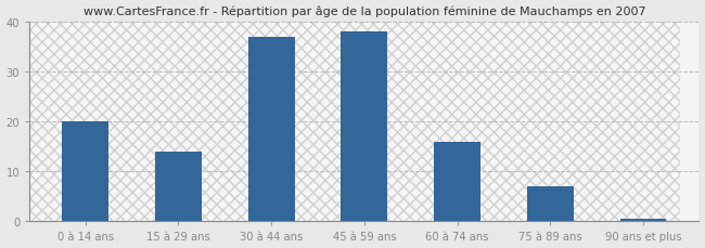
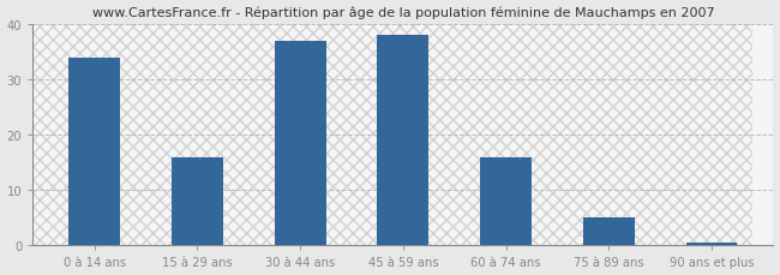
0 à 14 ans: 20.0 -> 34.0
15 à 29 ans: 14.0 -> 16.0
75 à 89 ans: 7.0 -> 5.0
